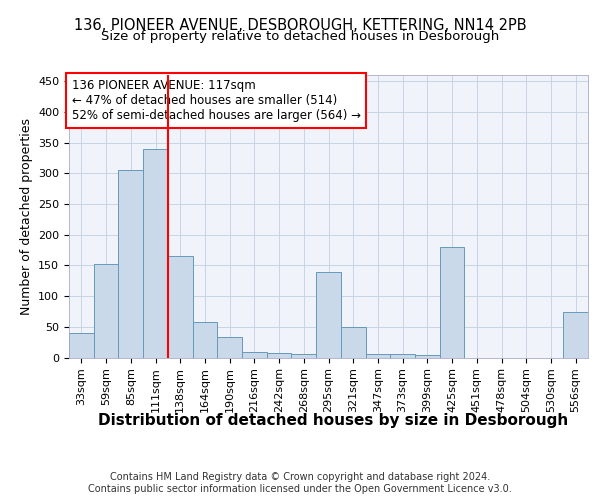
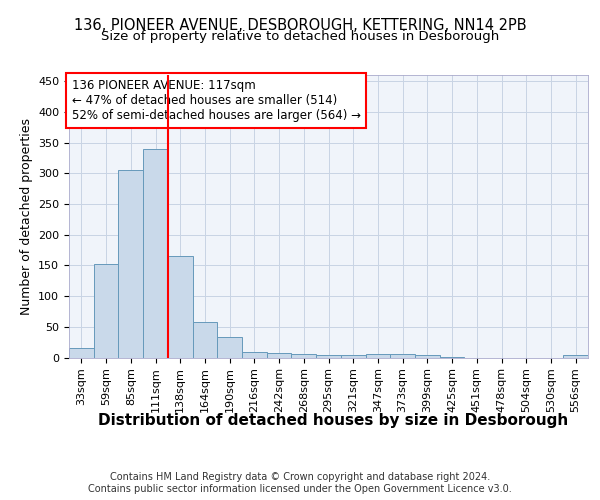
33sqm: 40 -> 15
295sqm: 140 -> 4
321sqm: 50 -> 4
425sqm: 180 -> 1
556sqm: 74 -> 4
